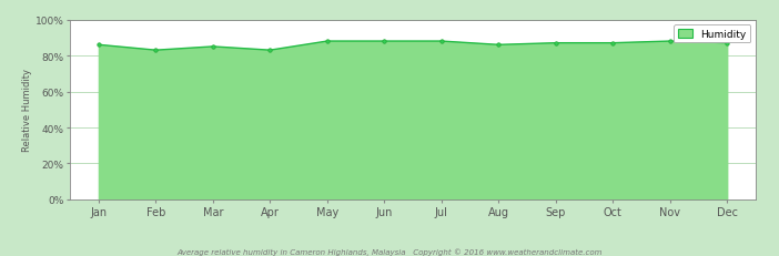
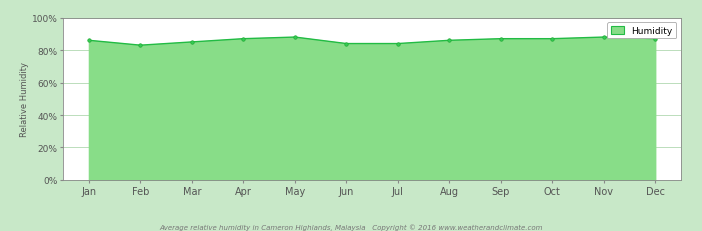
Apr: 83% -> 87%
Jun: 88% -> 84%
Jul: 88% -> 84%
